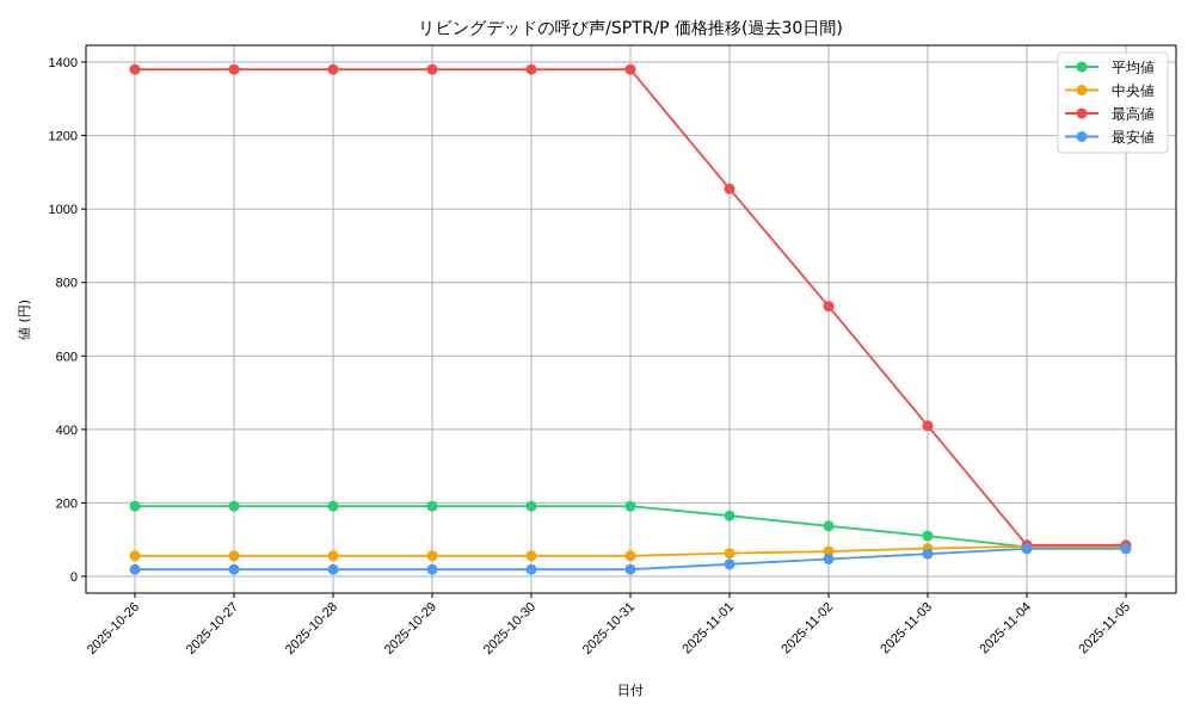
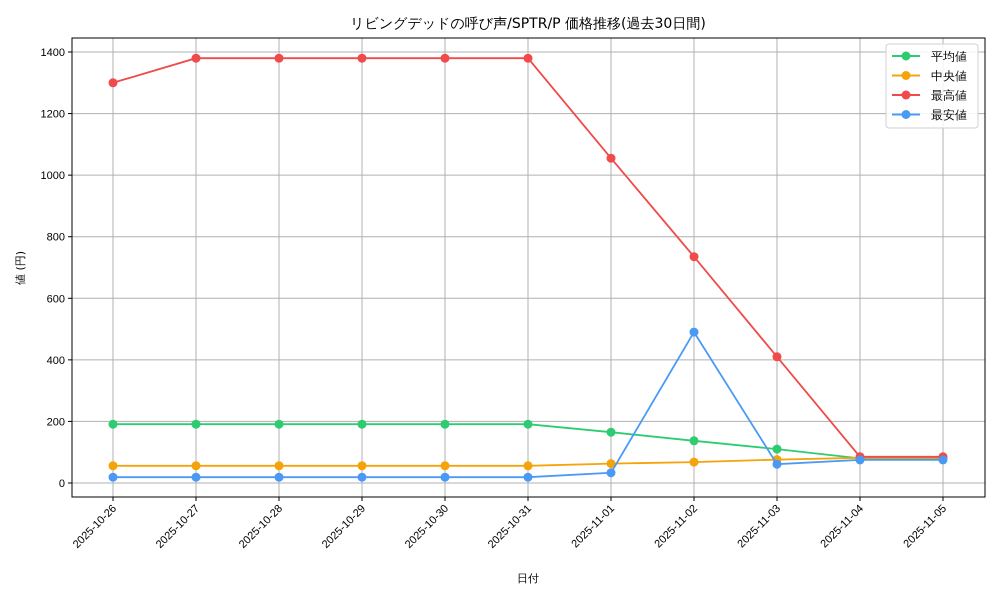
最高値/2025-10-26: 1380 -> 1300
最安値/2025-11-02: 50 -> 490
